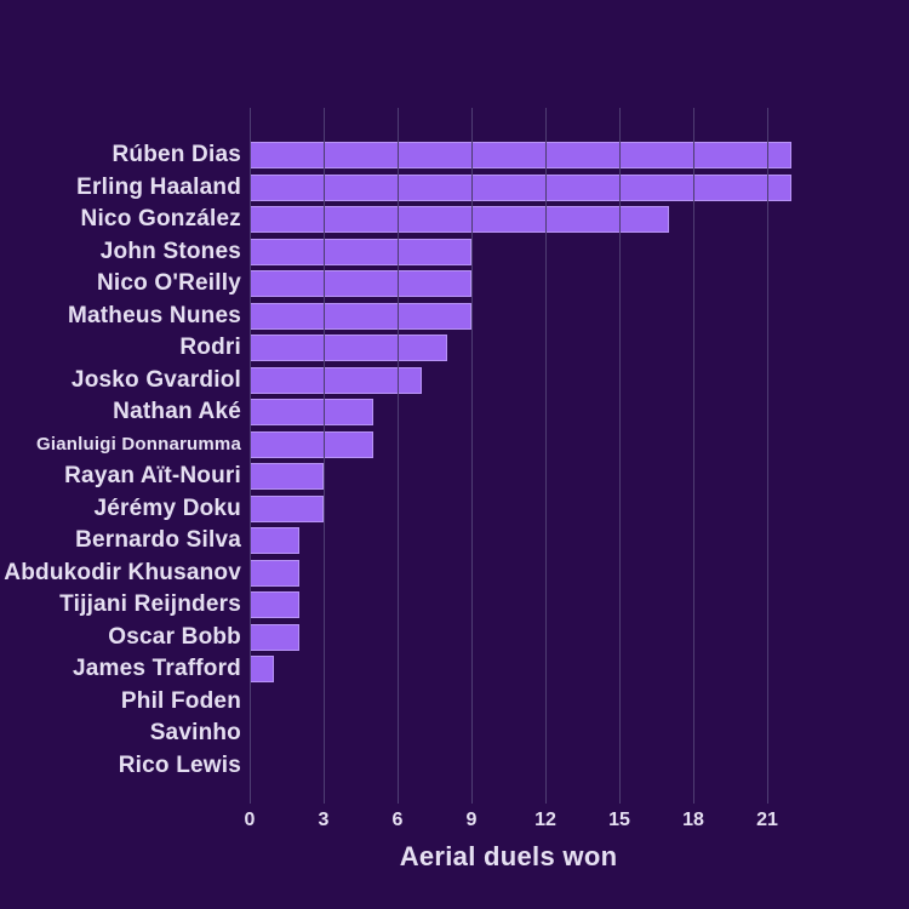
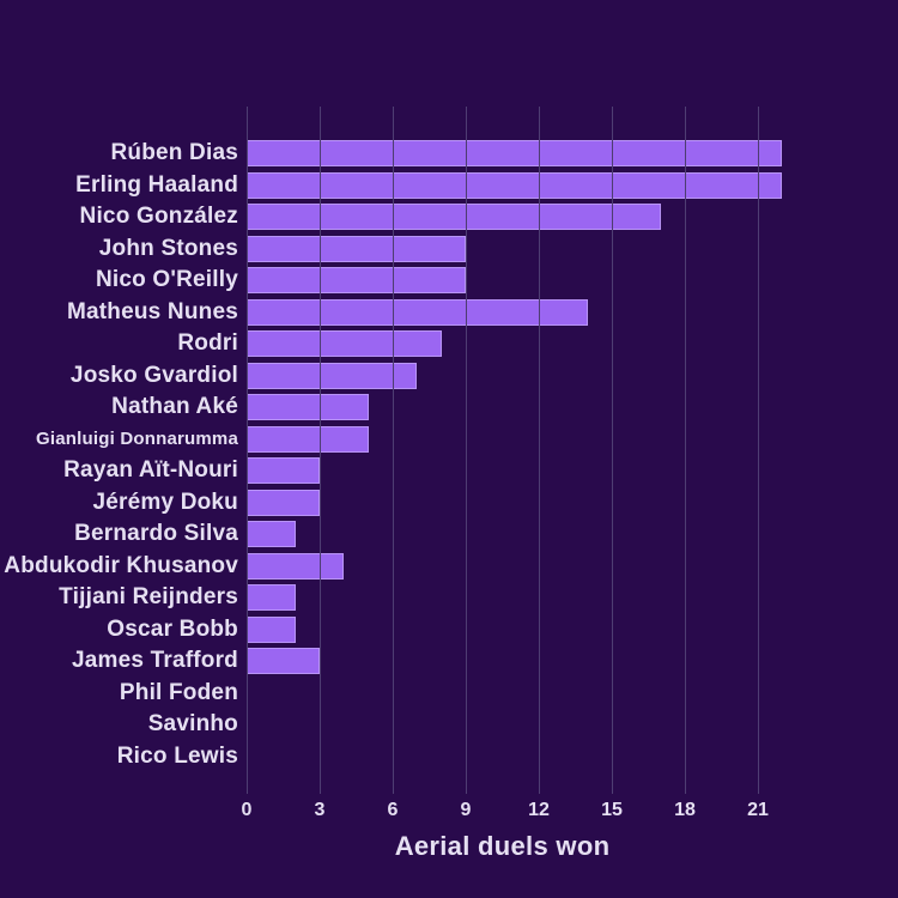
Matheus Nunes: 9 -> 14
Abdukodir Khusanov: 2 -> 4
James Trafford: 1 -> 3
